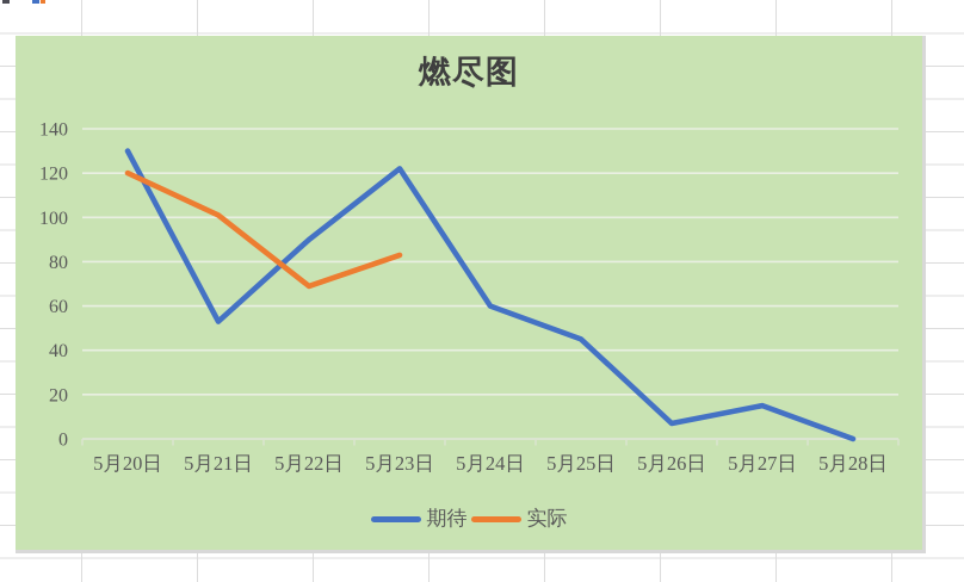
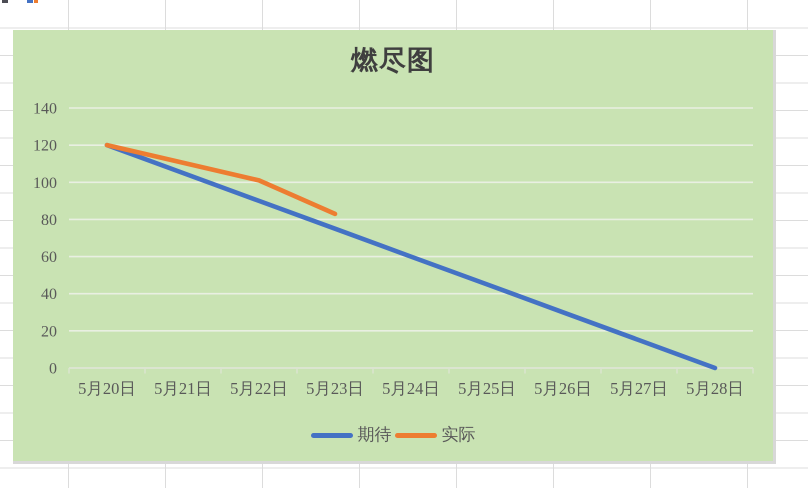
期待/5月20日: 130 -> 120
期待/5月21日: 53 -> 105
实际/5月21日: 101 -> 110
实际/5月22日: 69 -> 101
期待/5月23日: 122 -> 75
期待/5月26日: 7 -> 30
